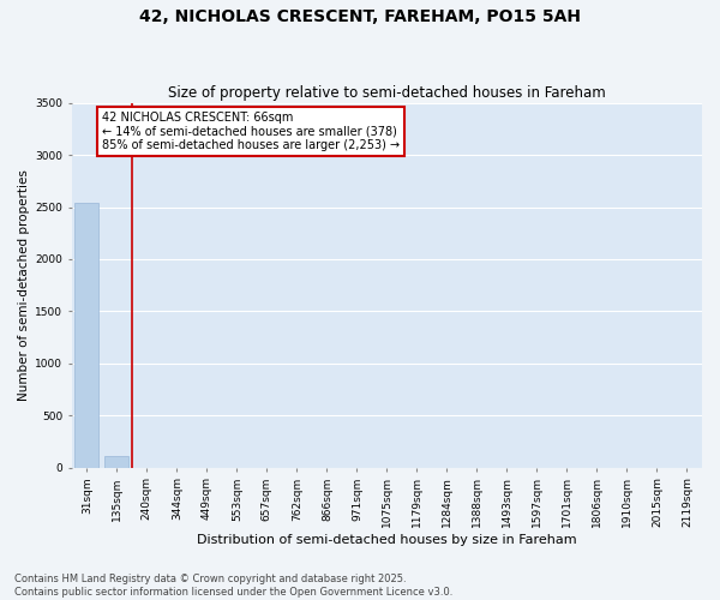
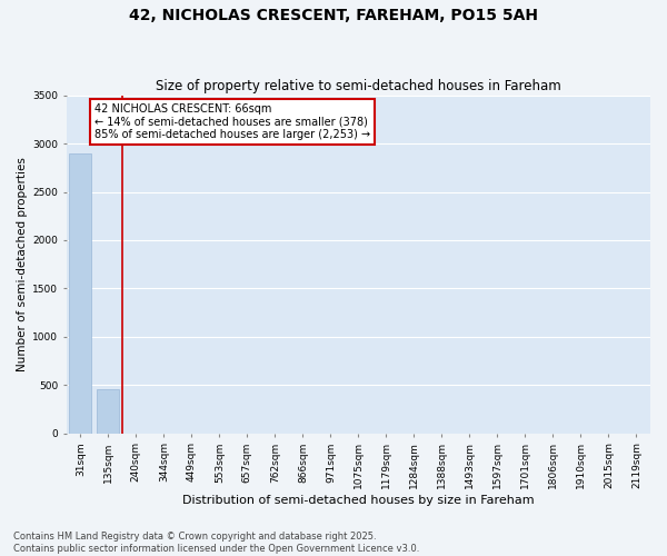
31sqm: 2540 -> 2900
135sqm: 110 -> 460
